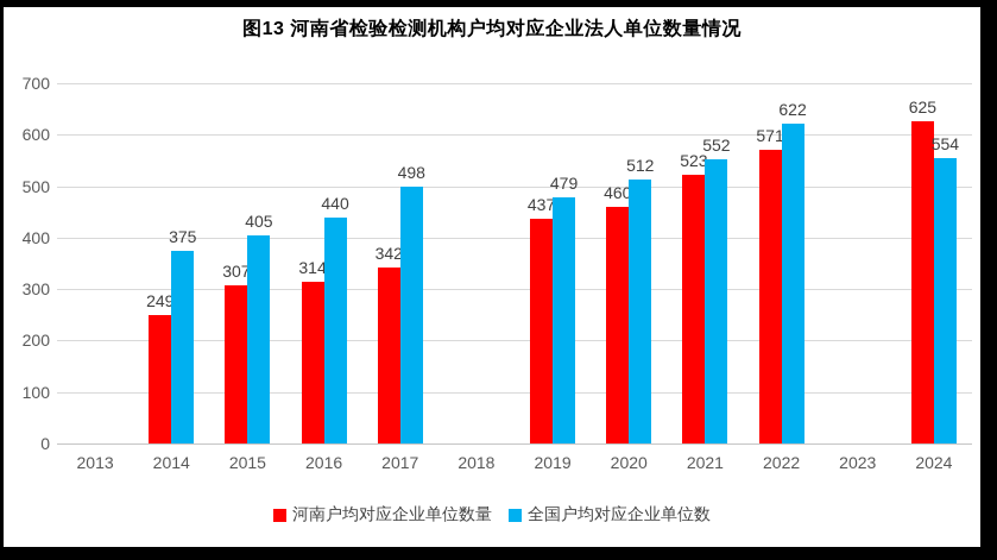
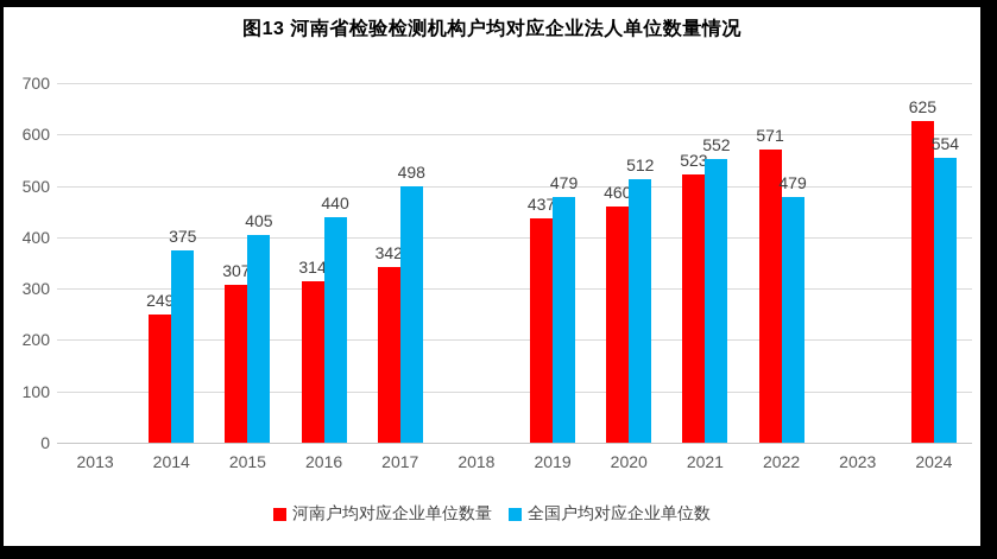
全国户均对应企业单位数/2022: 622 -> 479
